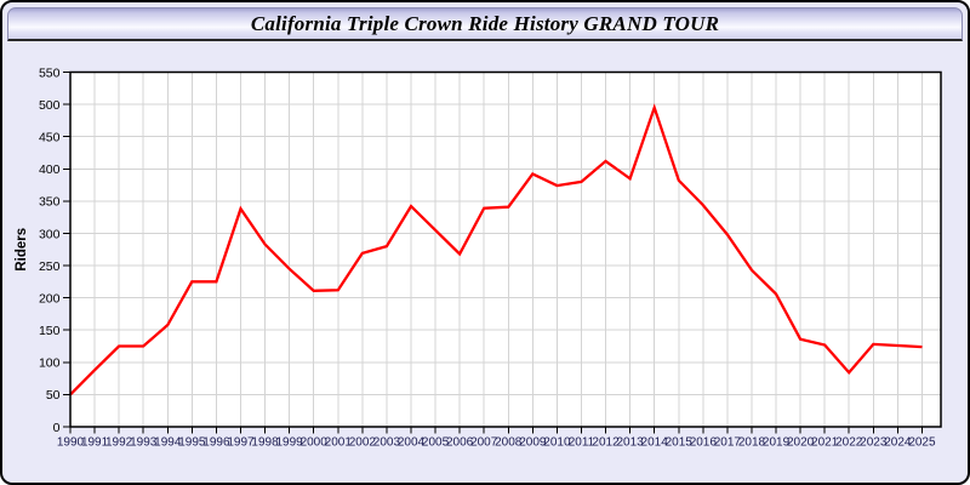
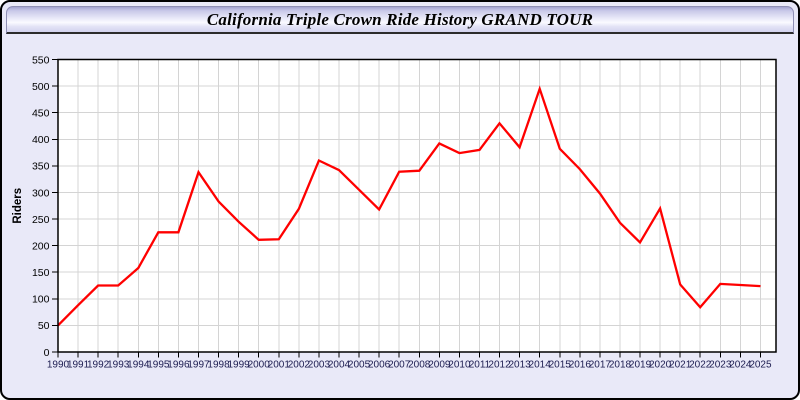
2003: 280 -> 360
2012: 410 -> 430
2020: 140 -> 270
